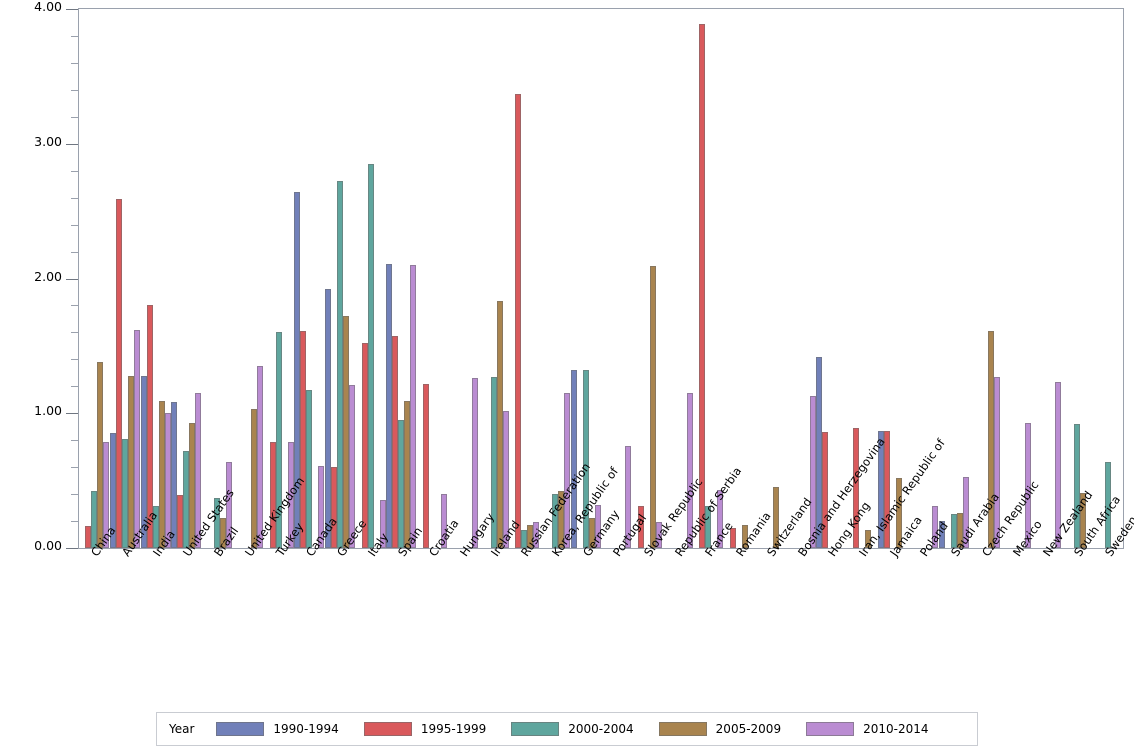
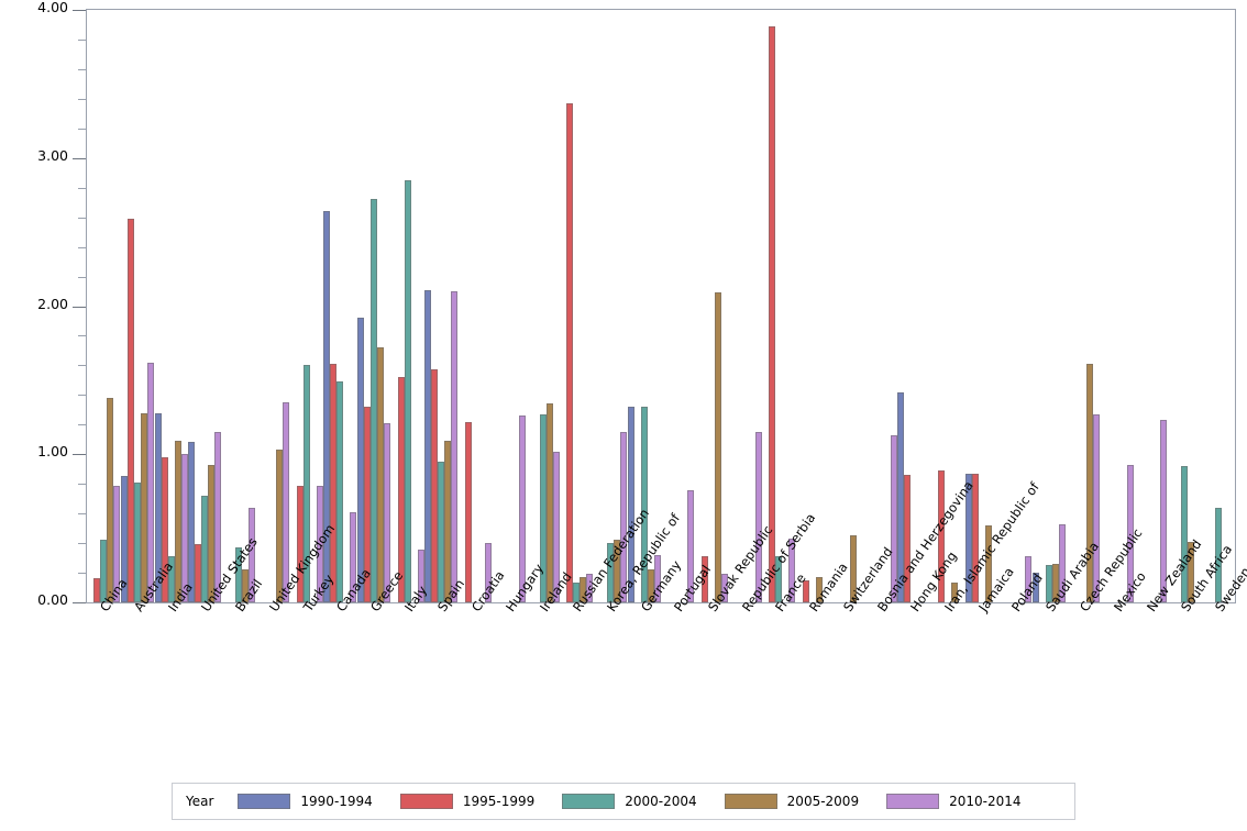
1995-1999/India: 1.80 -> 0.98
2000-2004/Canada: 1.17 -> 1.49
1995-1999/Greece: 0.60 -> 1.32
2005-2009/Ireland: 1.83 -> 1.34
